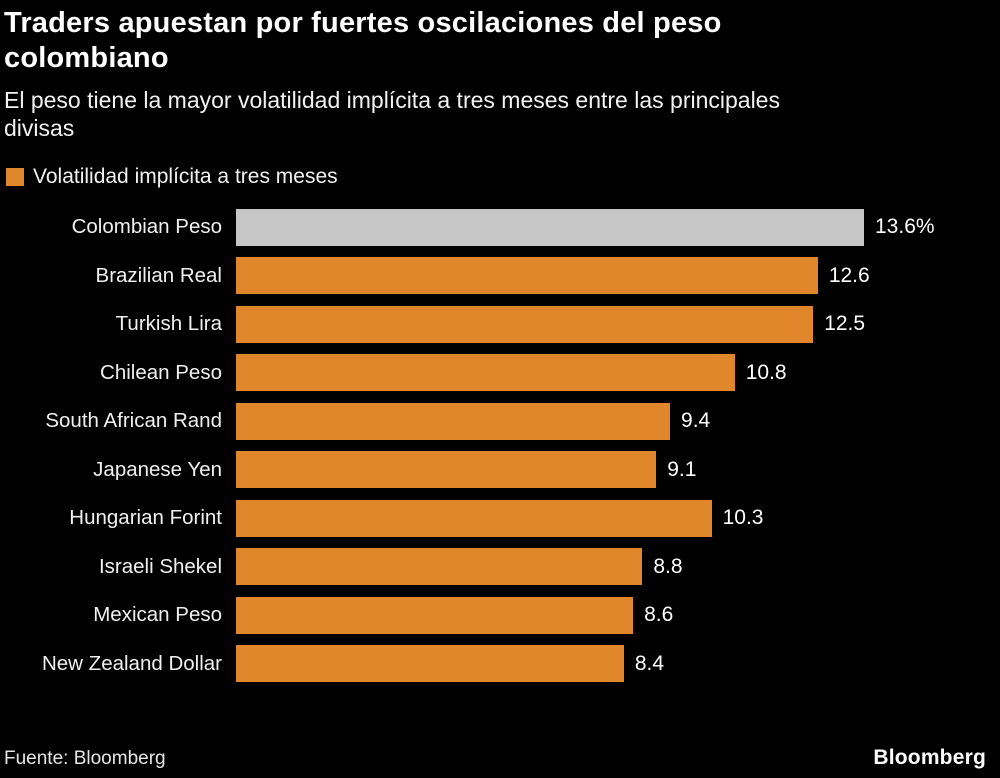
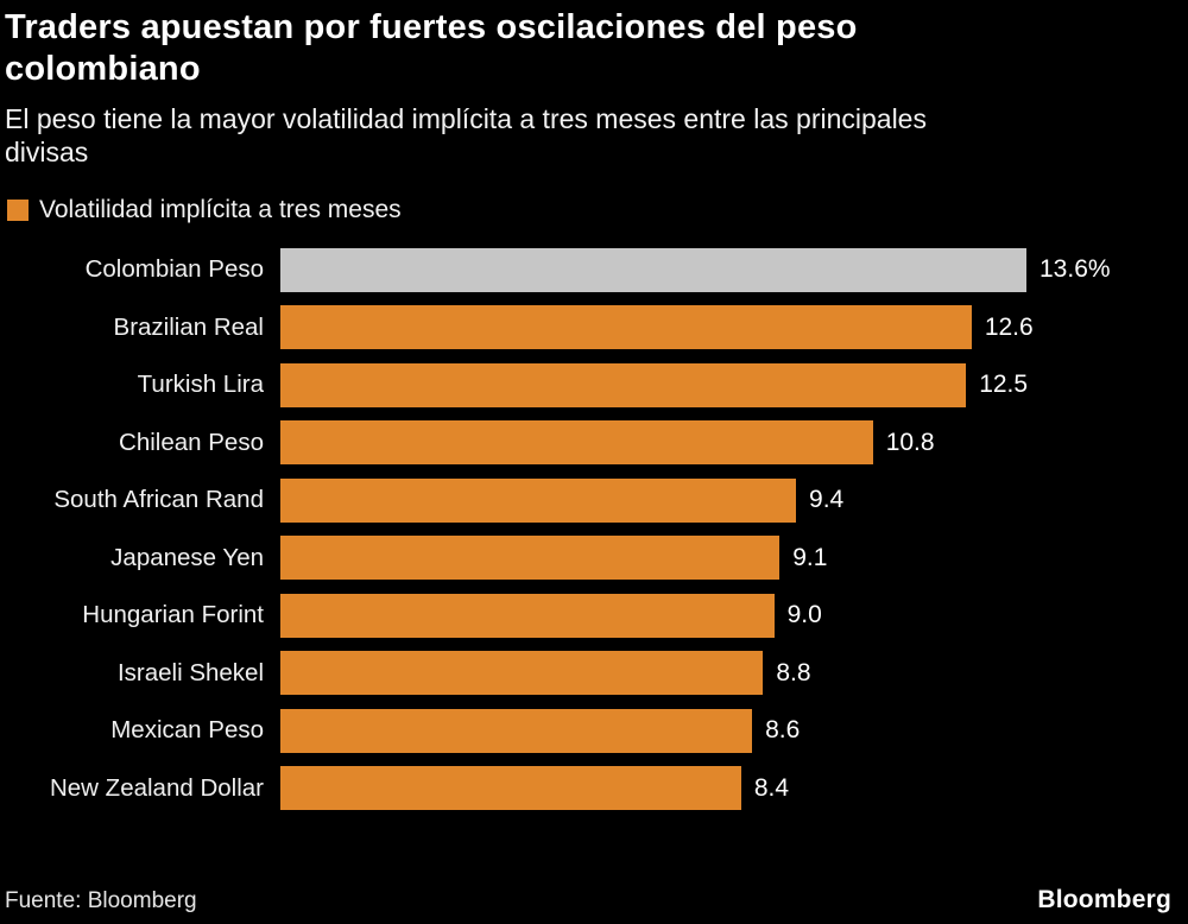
Hungarian Forint: 10.3 -> 9.0
